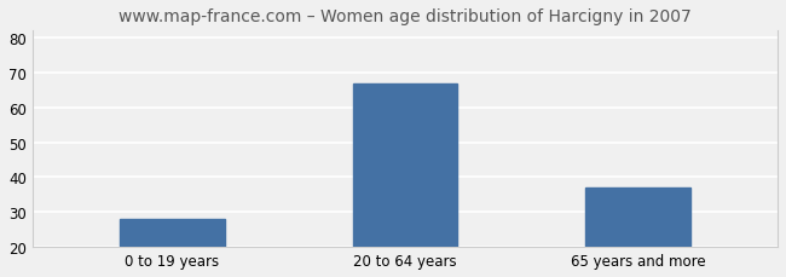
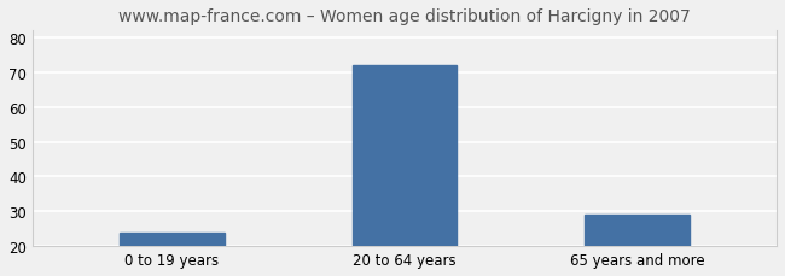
0 to 19 years: 28 -> 24
20 to 64 years: 67 -> 72
65 years and more: 37 -> 29
